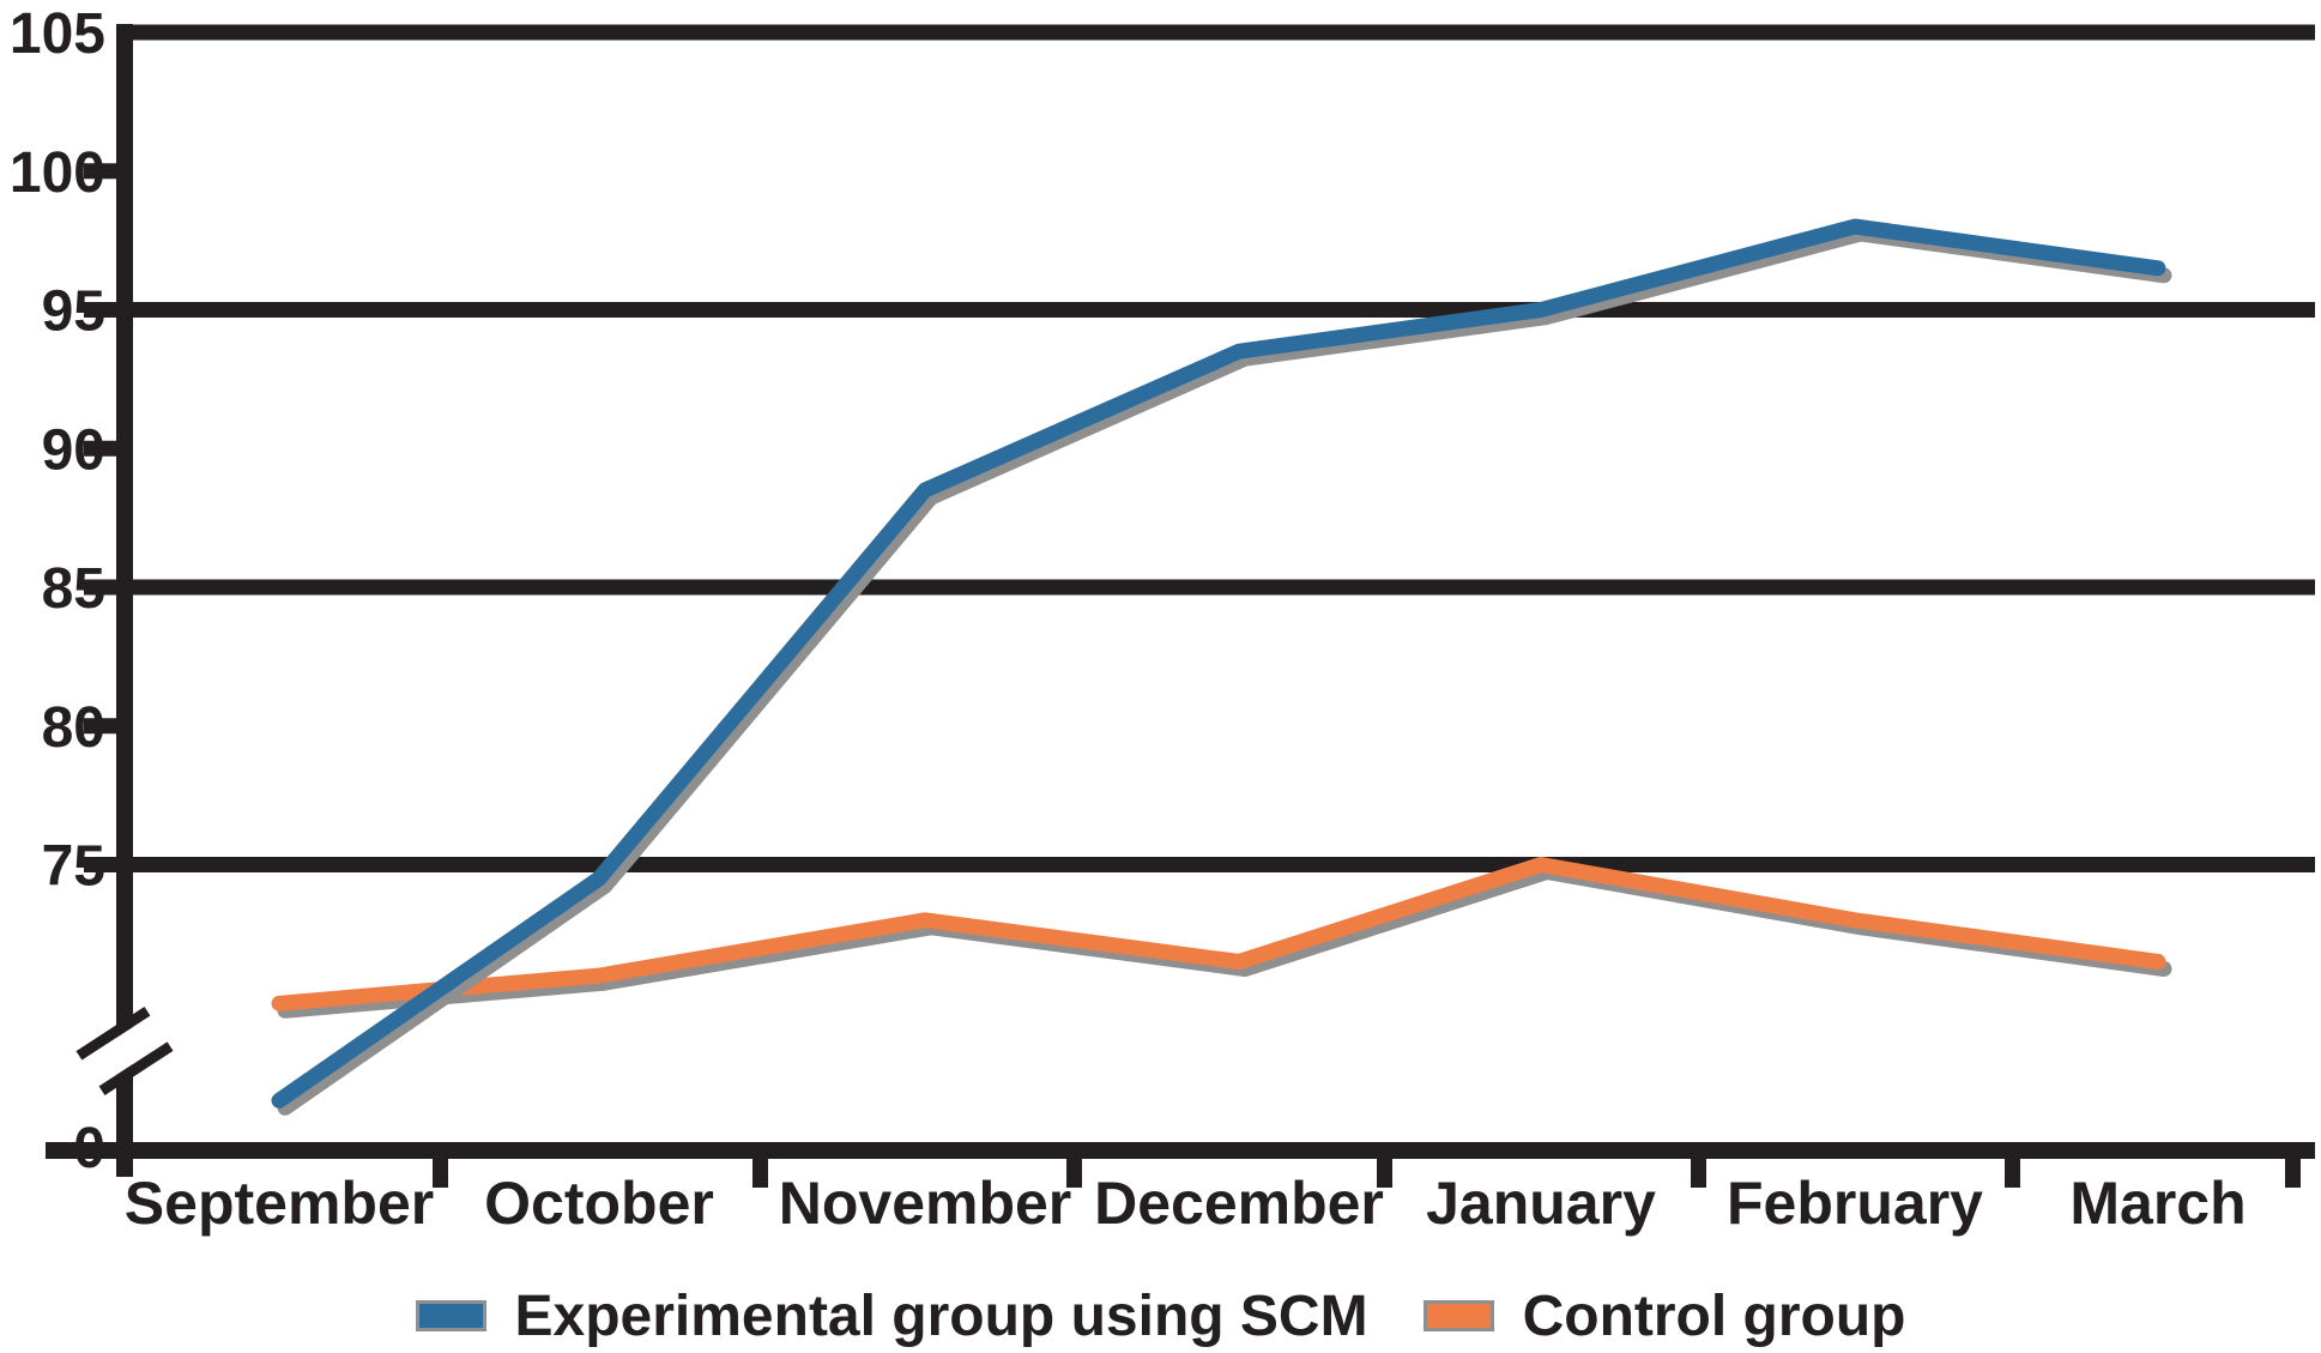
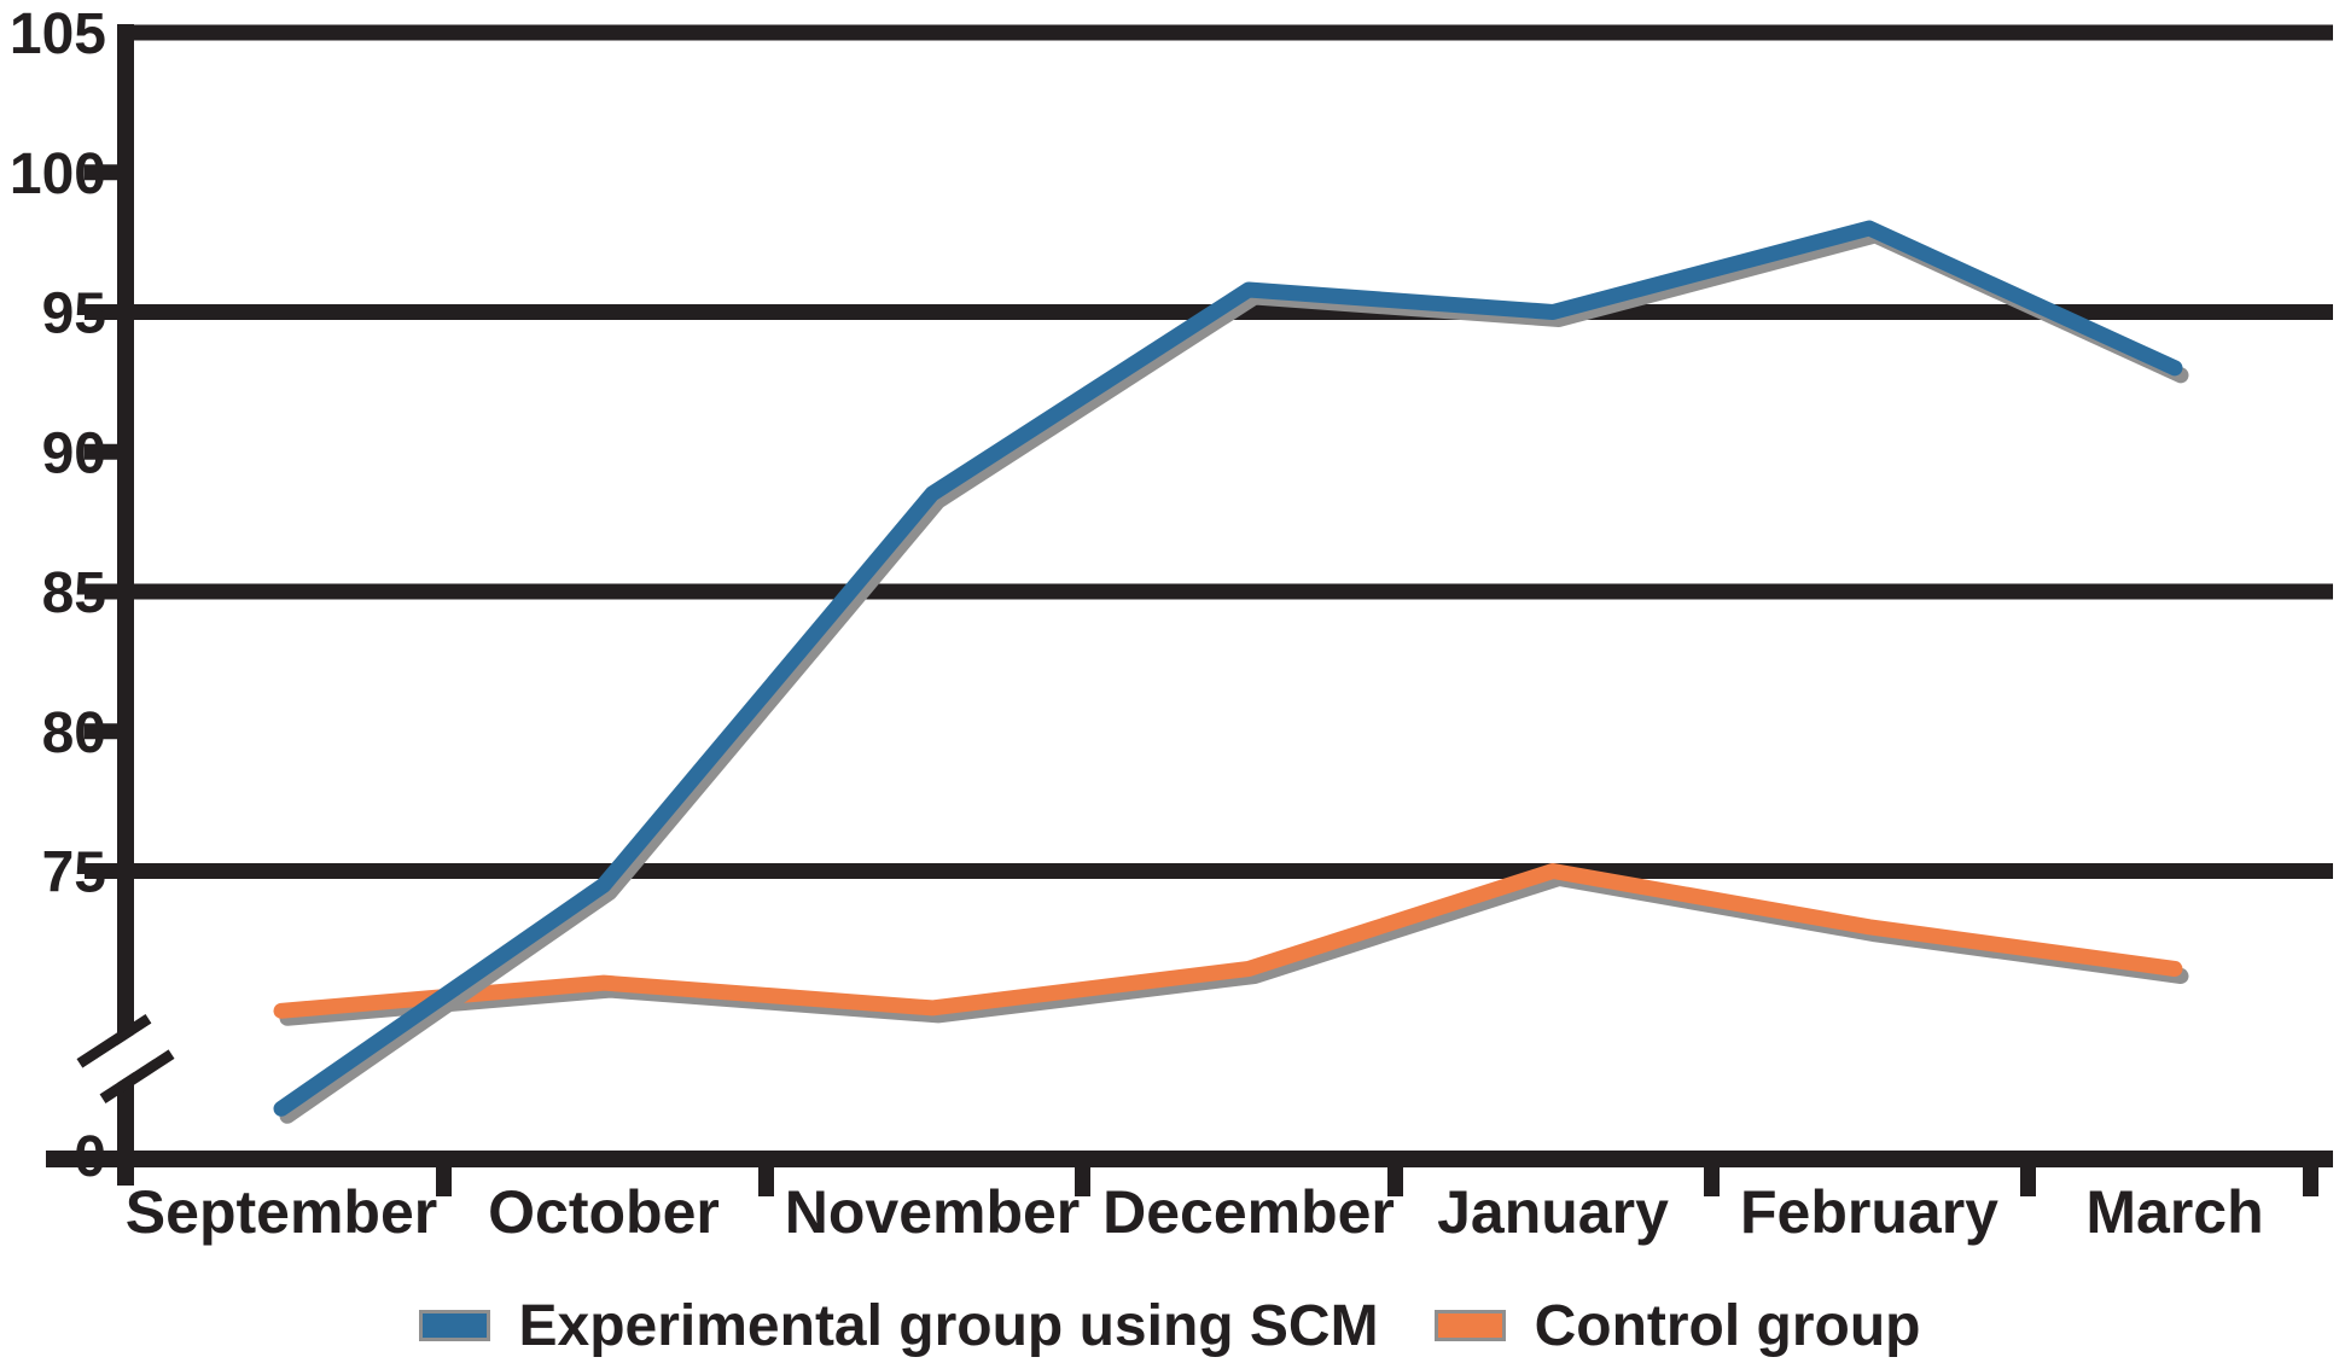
Control group/November: 73.0 -> 70.1
Experimental group using SCM/December: 93.5 -> 95.8
Experimental group using SCM/March: 96.5 -> 93.0
